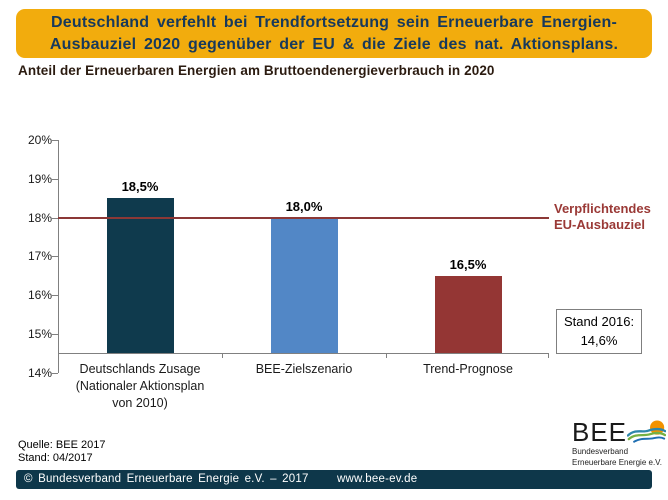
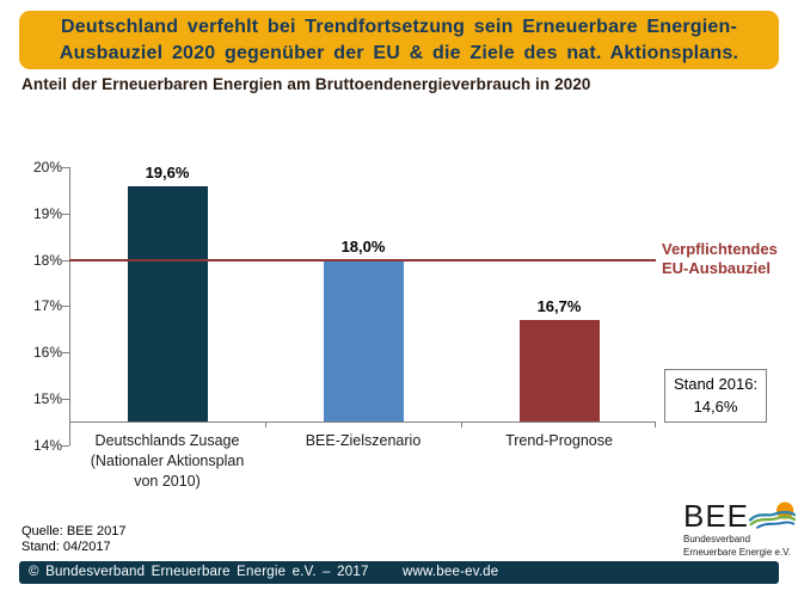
Deutschlands Zusage (Nationaler Aktionsplan von 2010): 18,5% -> 19,6%
Trend-Prognose: 16,5% -> 16,7%
